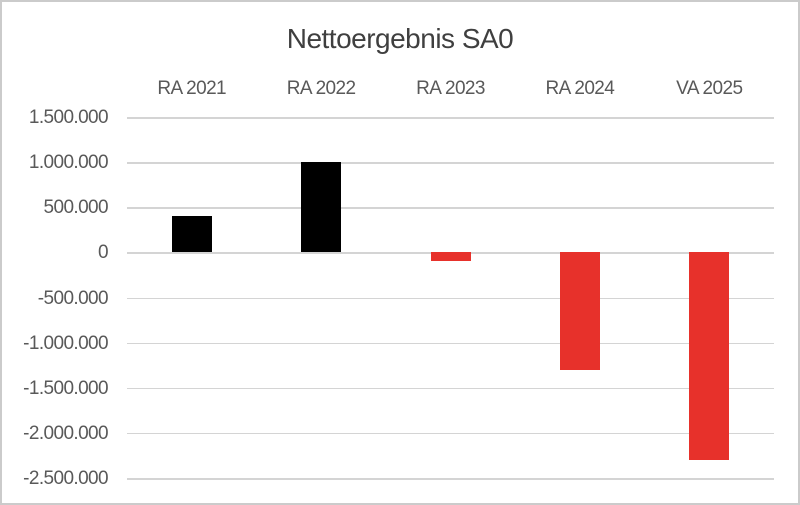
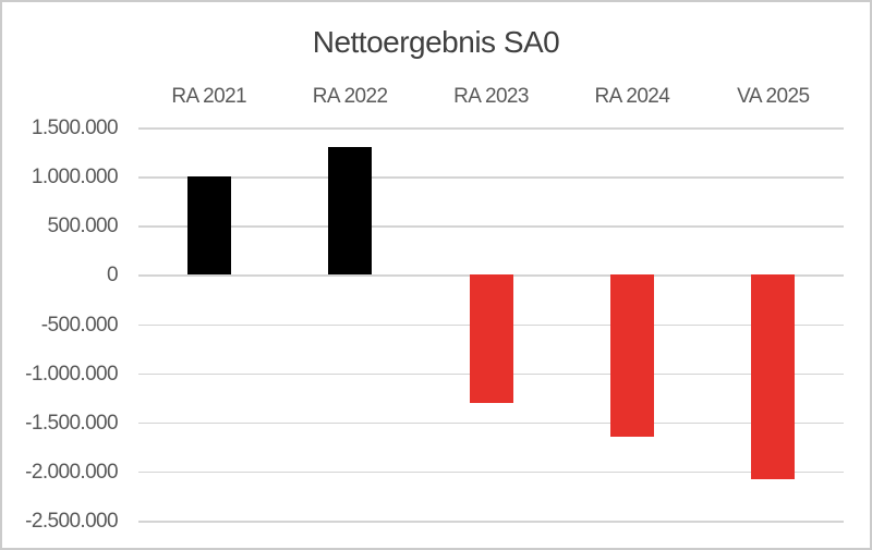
RA 2021: 400000 -> 1000000
RA 2022: 1000000 -> 1300000
RA 2023: -100000 -> -1300000
RA 2024: -1300000 -> -1600000
VA 2025: -2300000 -> -2100000
